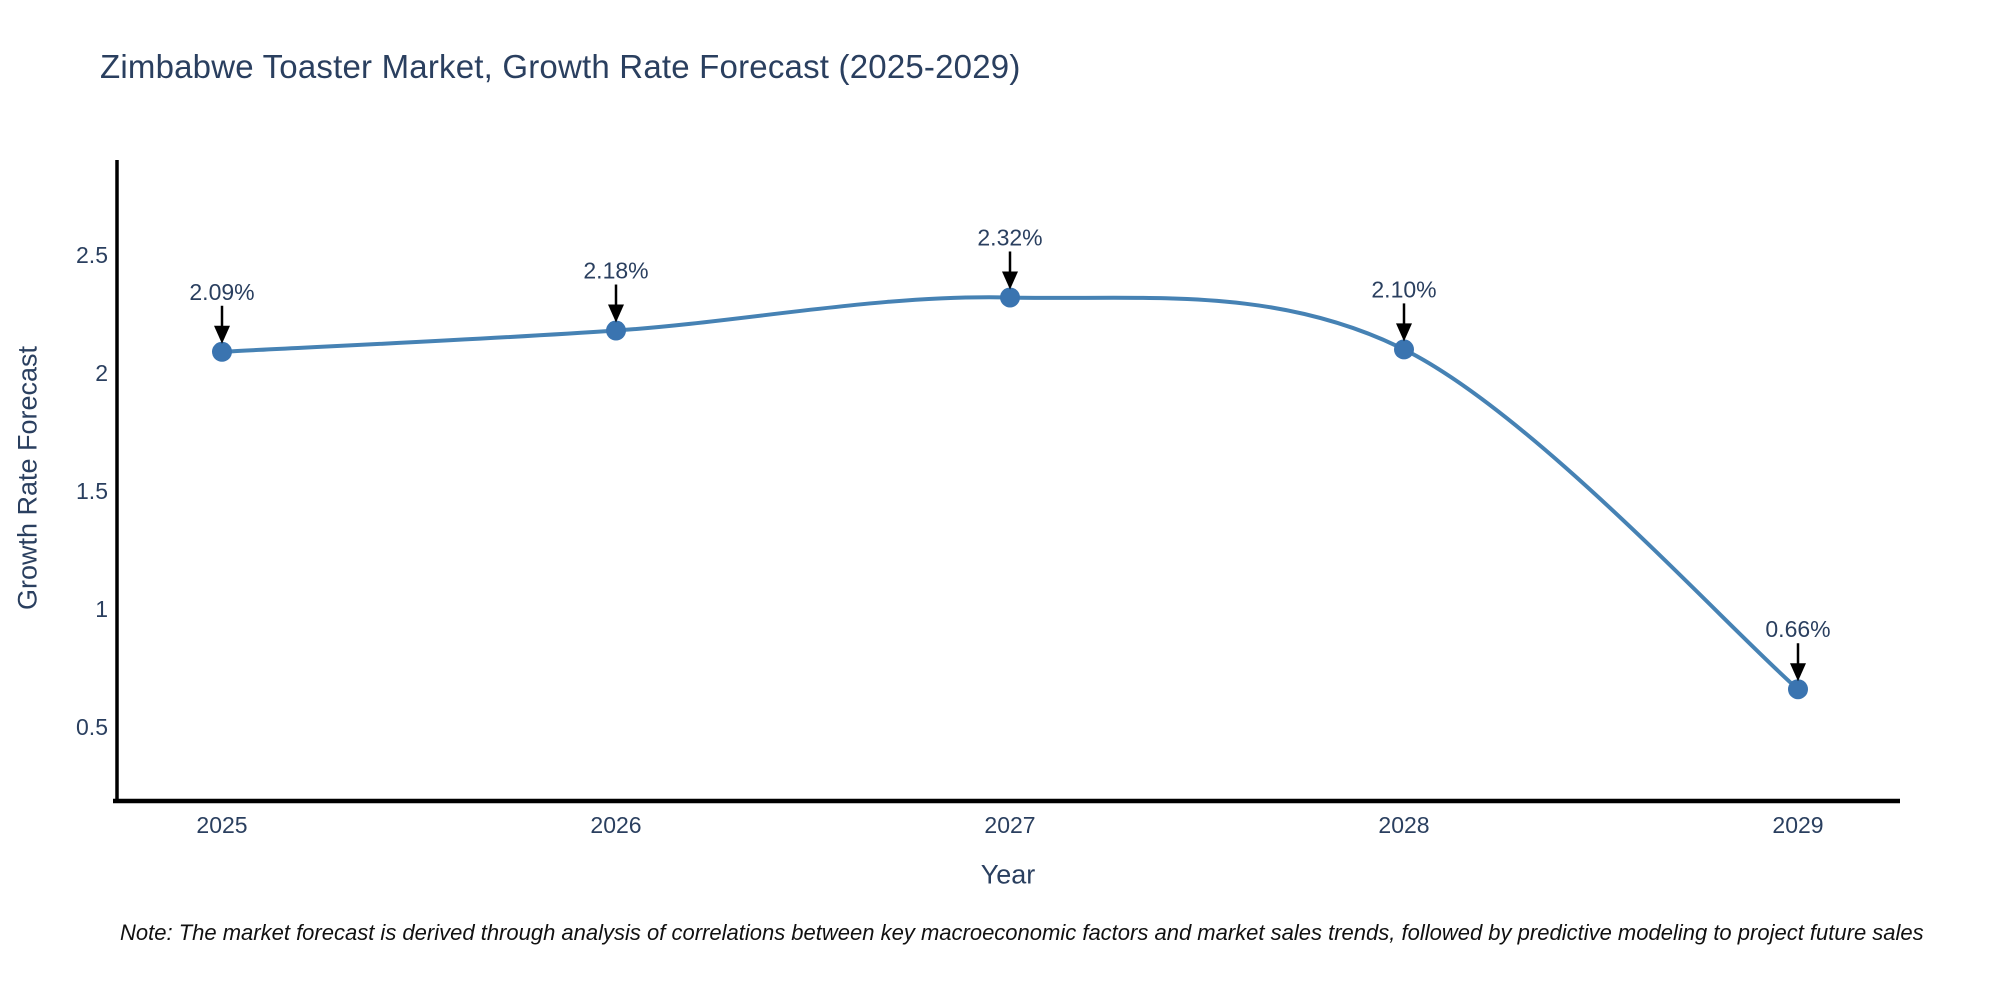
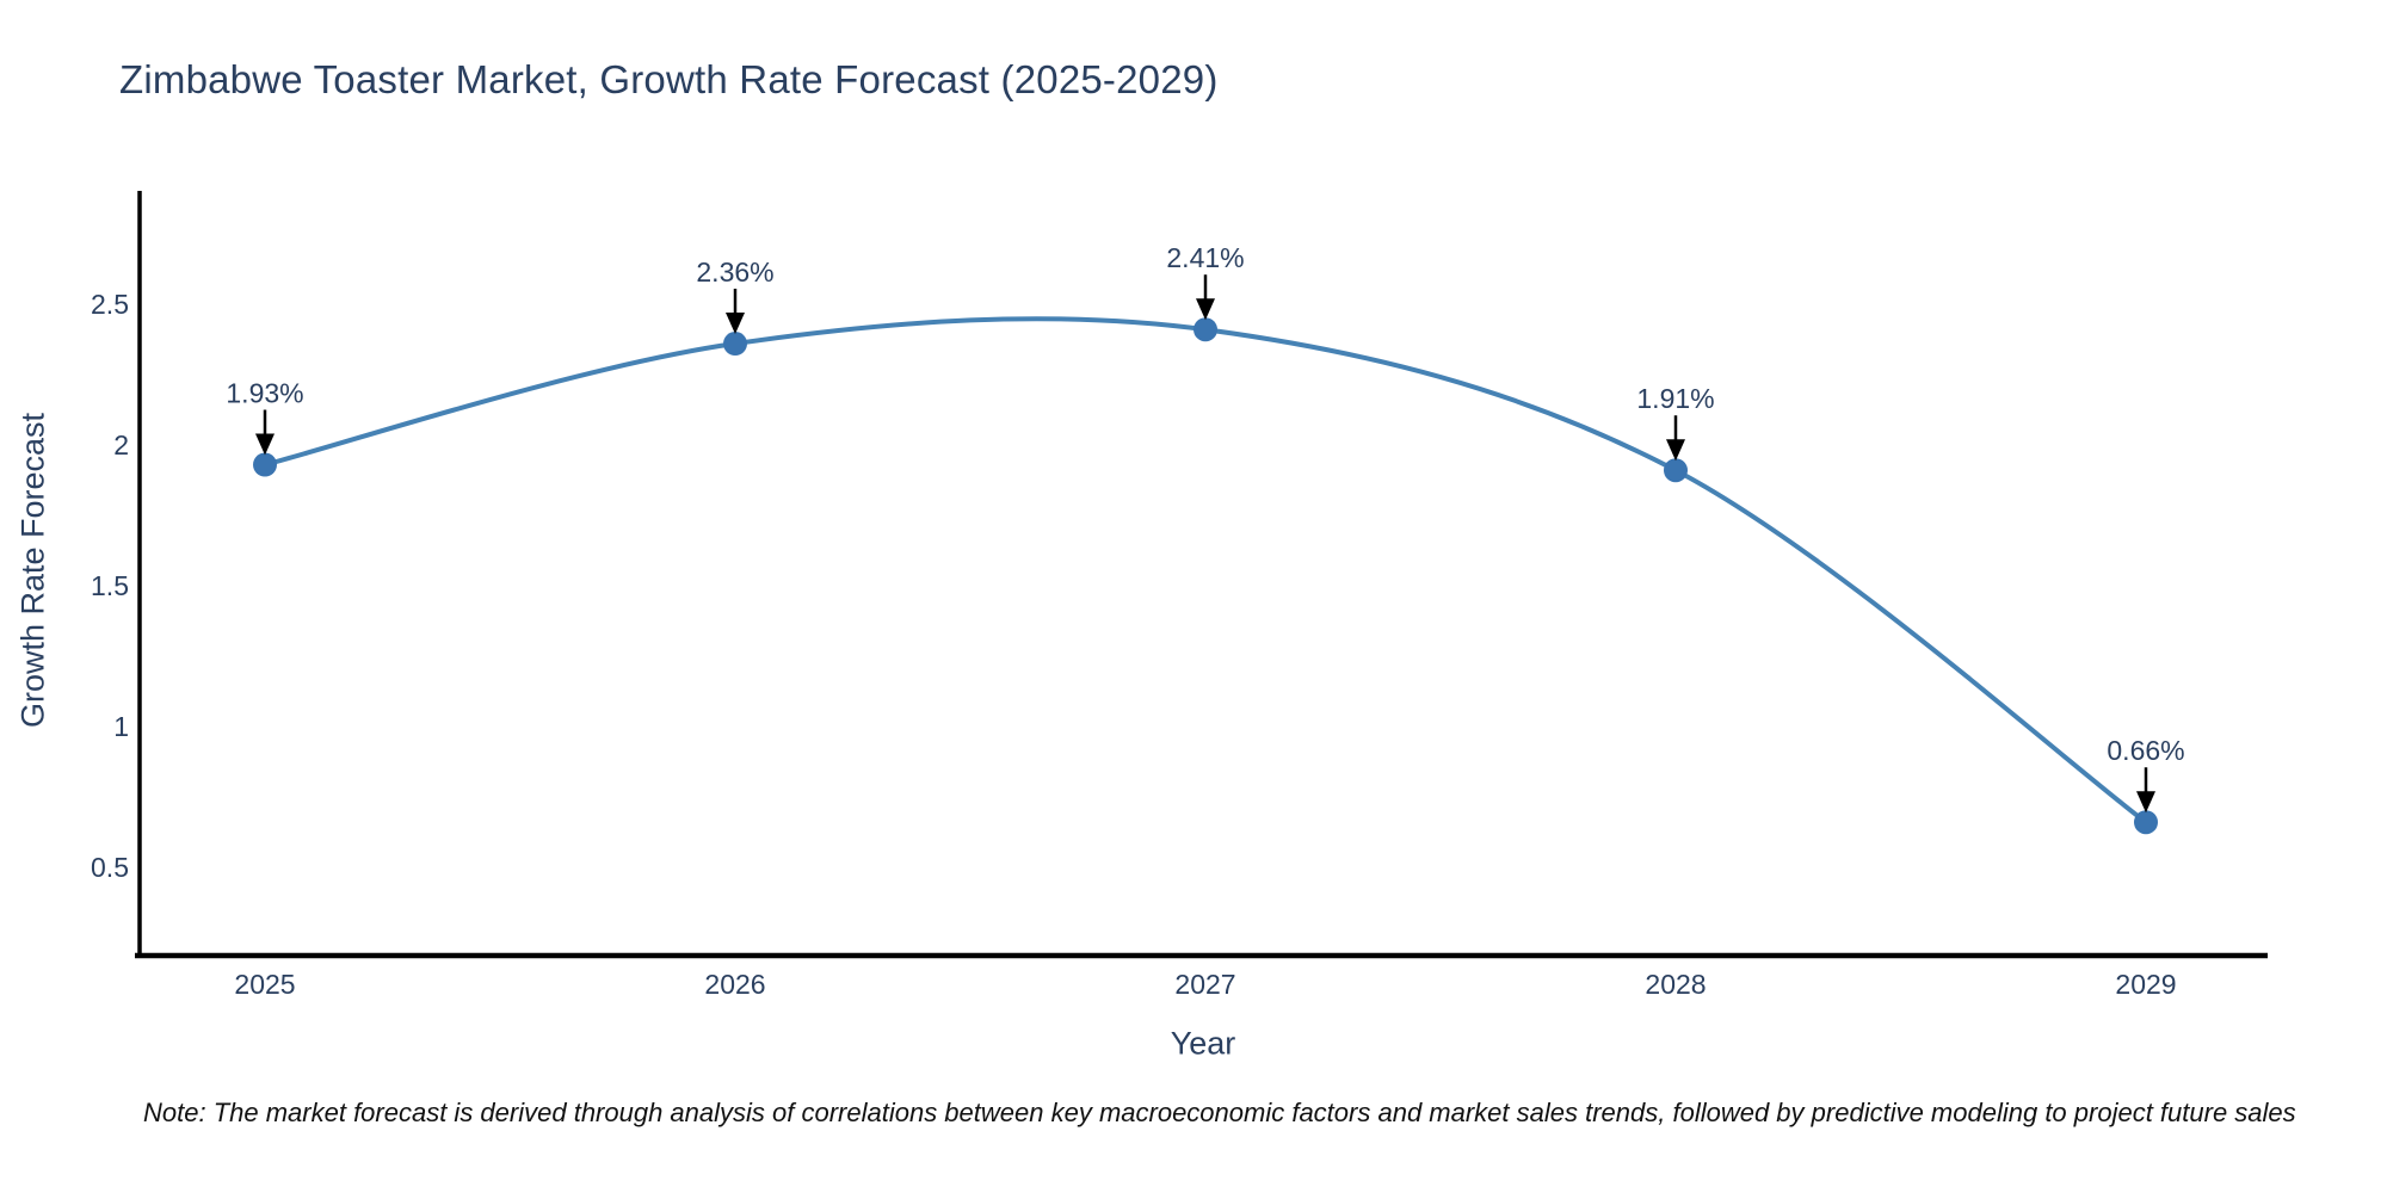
2025: 2.09% -> 1.93%
2026: 2.18% -> 2.36%
2027: 2.32% -> 2.41%
2028: 2.10% -> 1.91%
